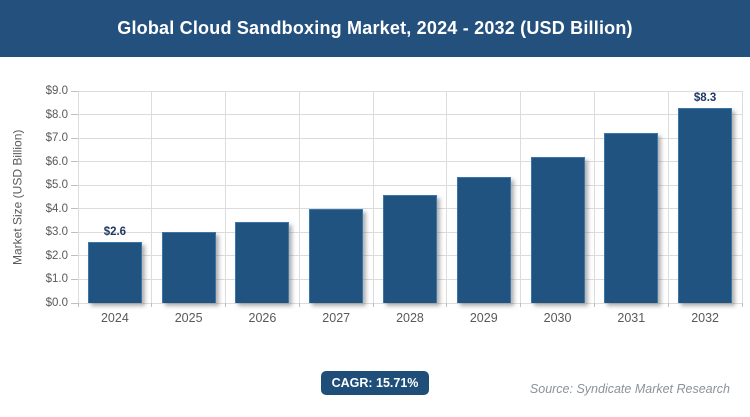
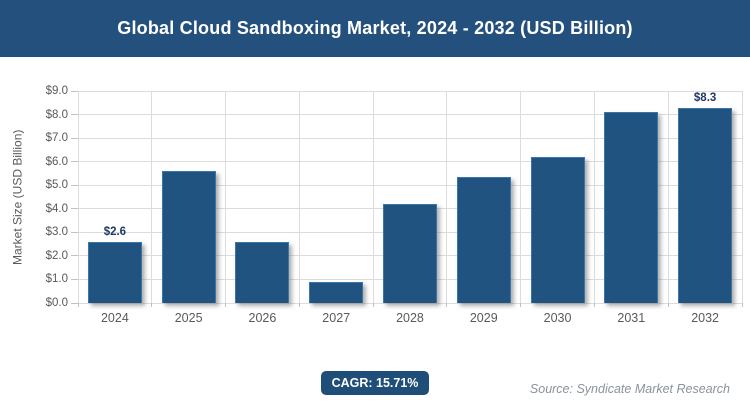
2025: $3.0 -> $5.6
2026: $3.5 -> $2.6
2027: $4.0 -> $0.9
2028: $4.6 -> $4.2
2031: $7.2 -> $8.1
